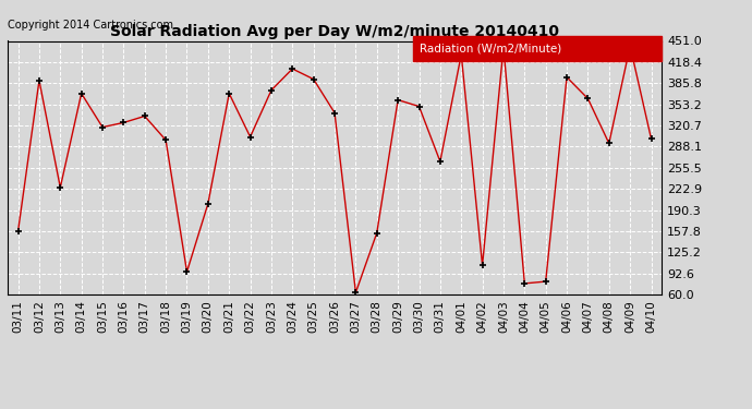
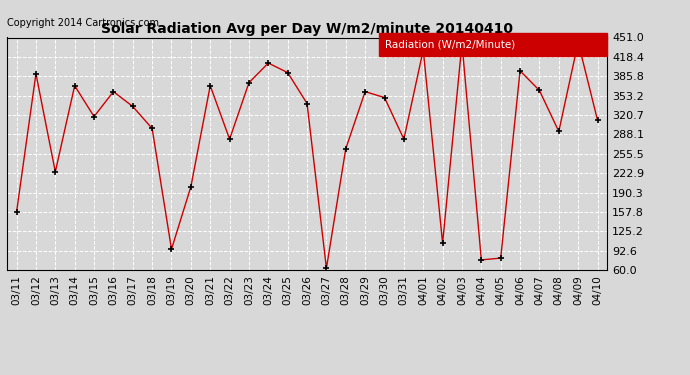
03/16: 325 -> 360
03/22: 303 -> 280
03/28: 155 -> 264
03/31: 265 -> 280
04/10: 300 -> 312
